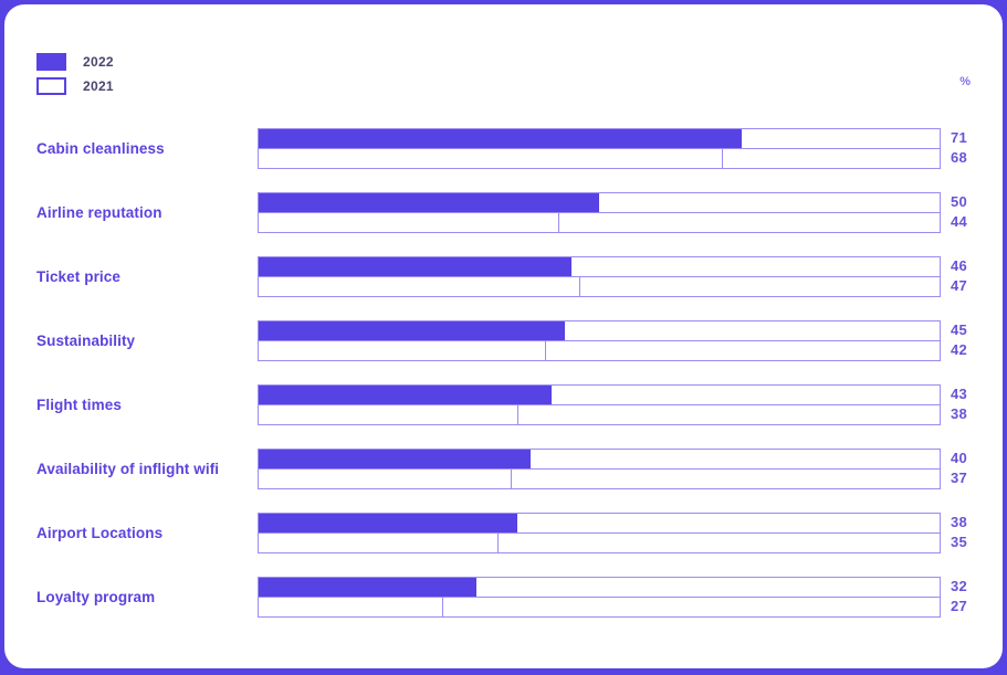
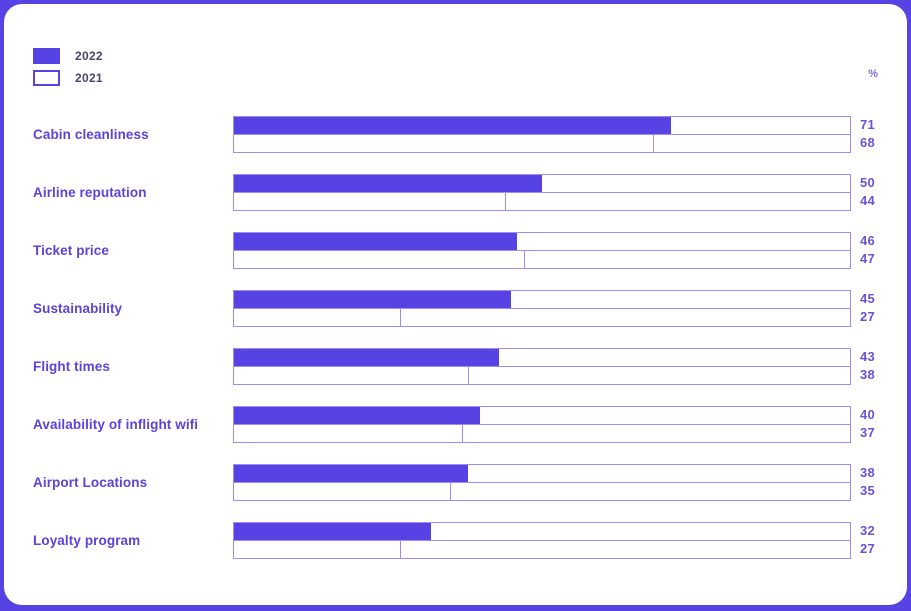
2021/Sustainability: 42 -> 27
